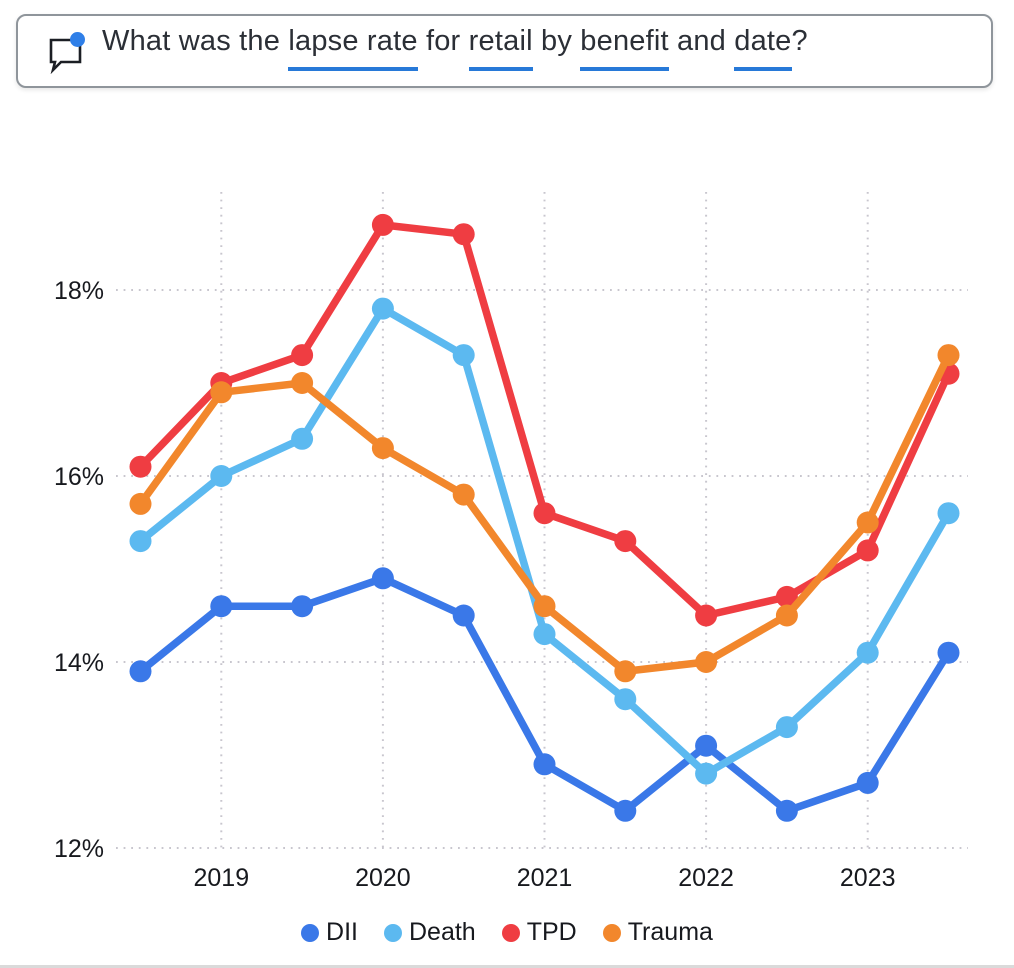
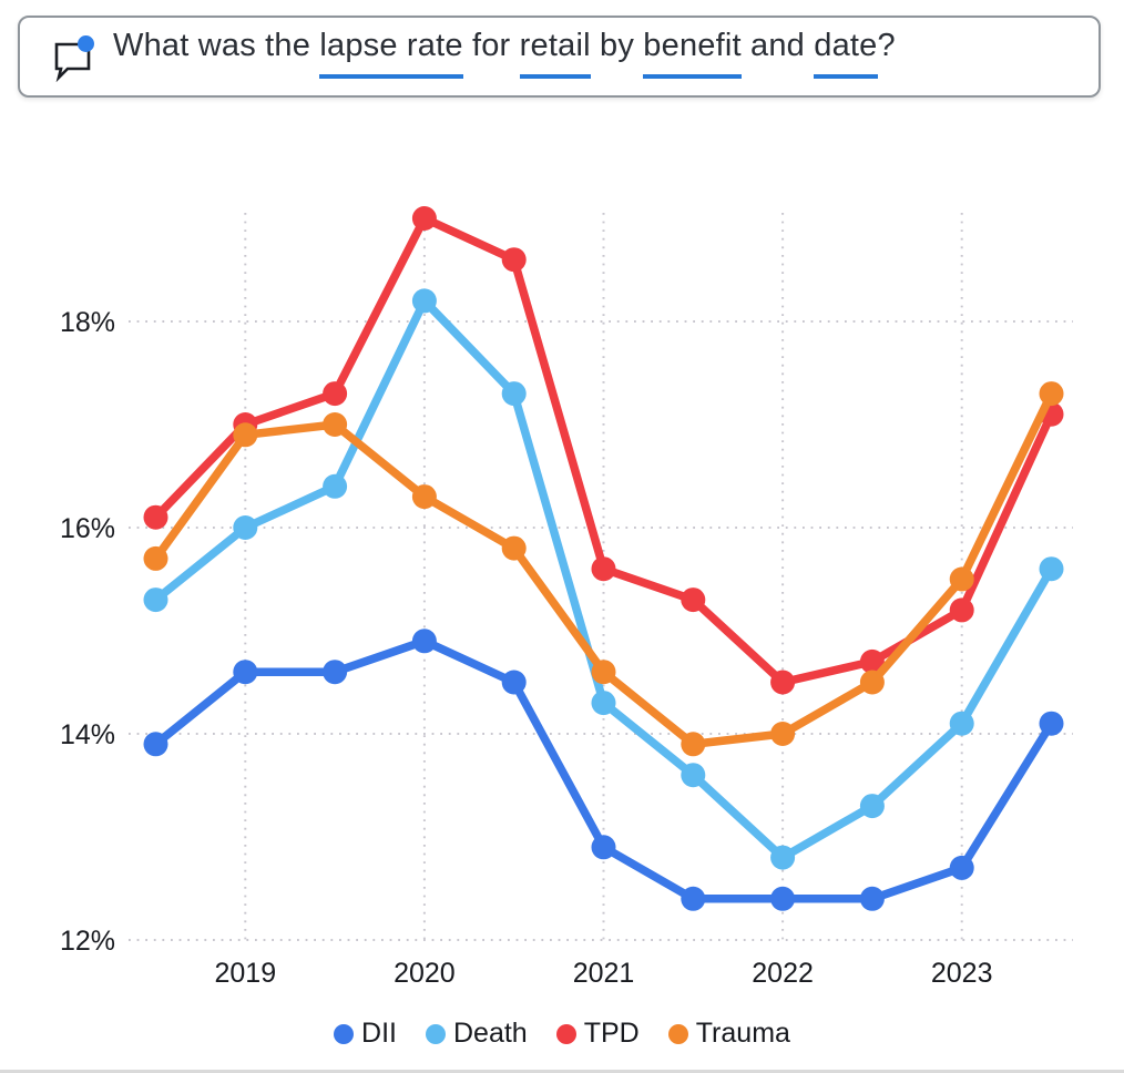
Death/2020: 17.8% -> 18.2%
TPD/2020: 18.7% -> 19.0%
DII/2022: 13.1% -> 12.4%
